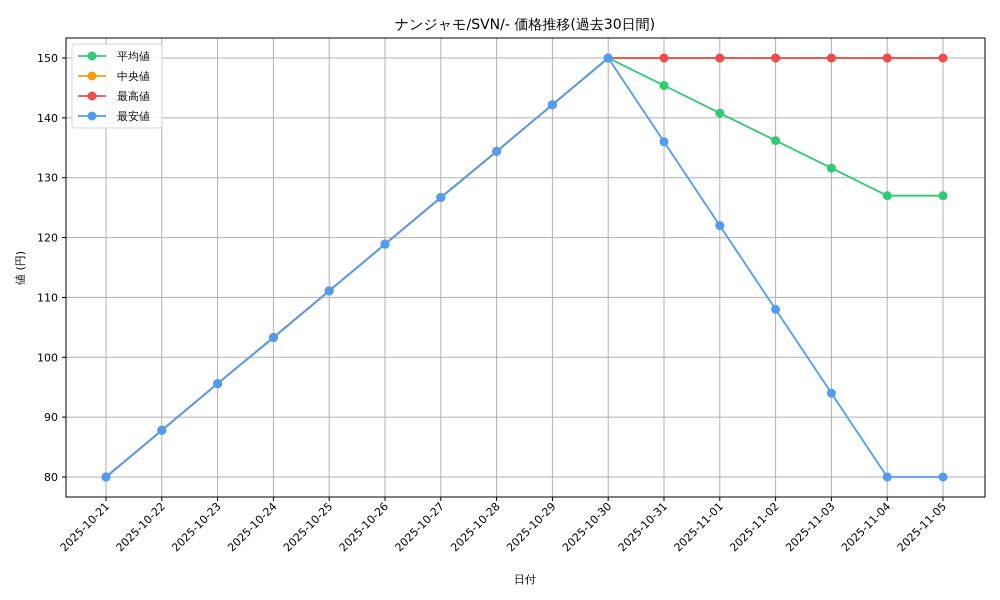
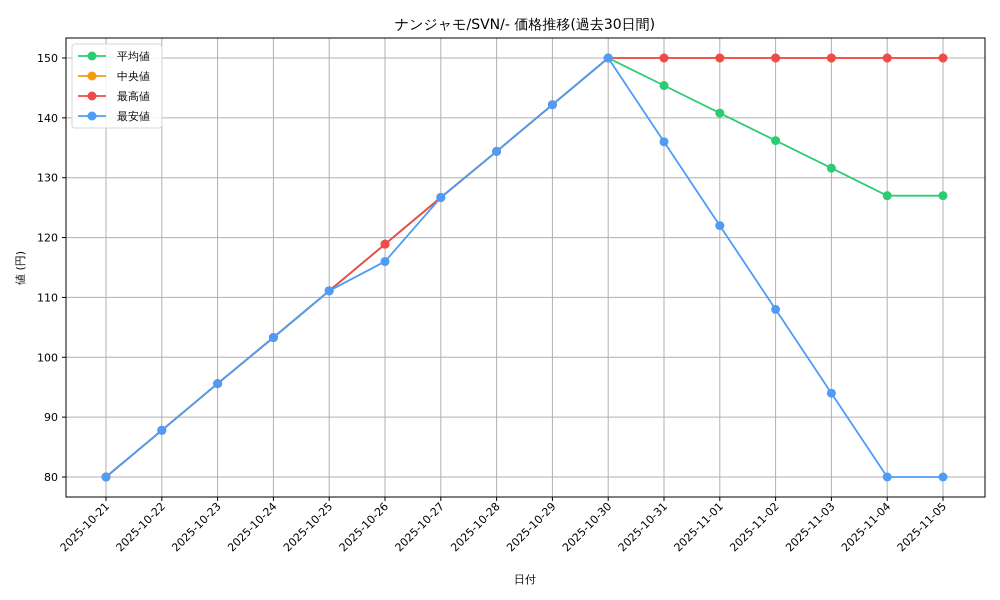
最安値/2025-10-26: 119 -> 116
